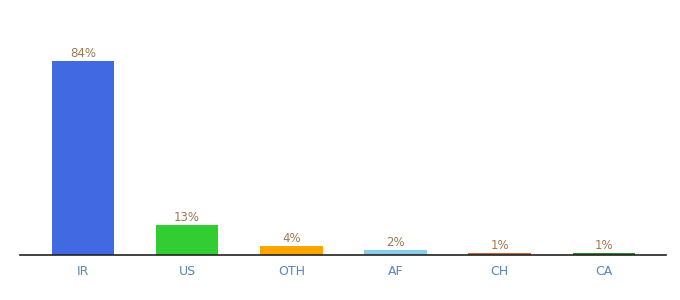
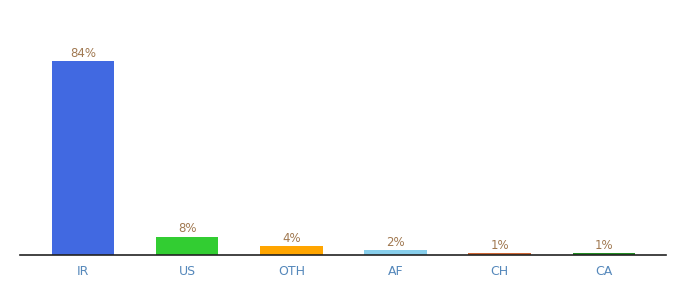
US: 13% -> 8%
